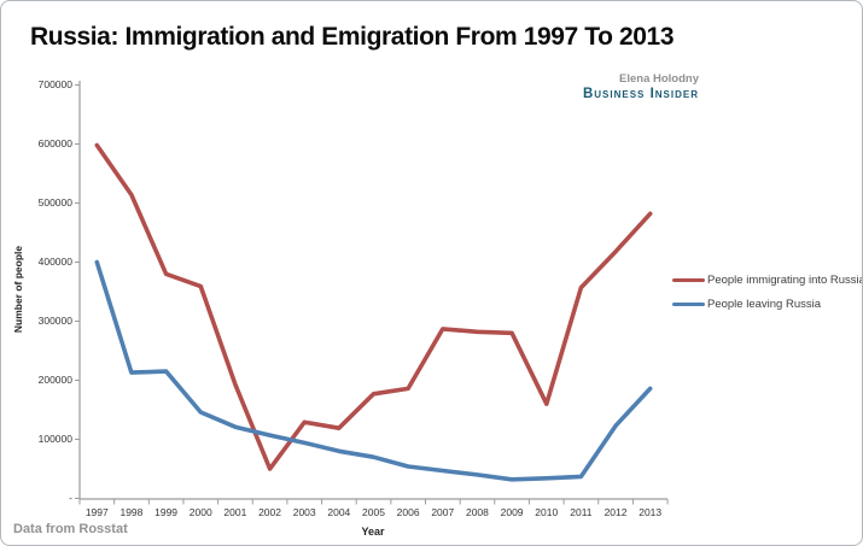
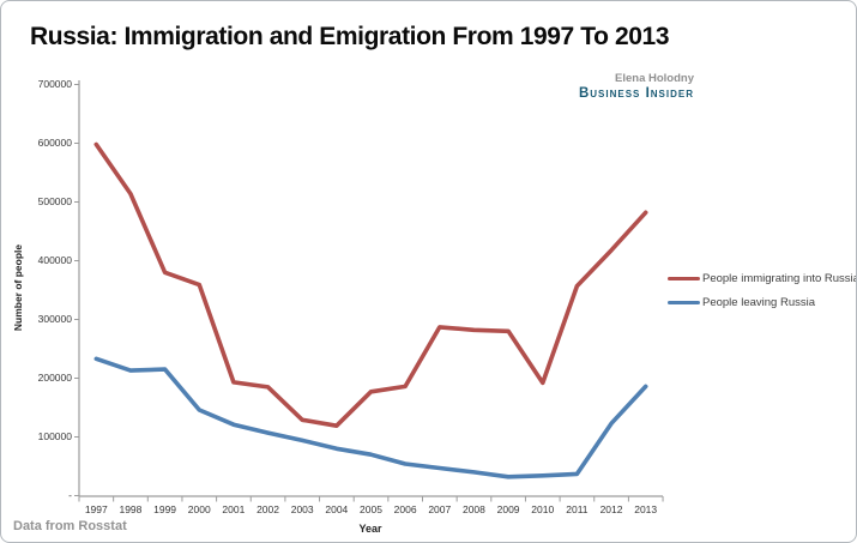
People leaving Russia/1997: 400000 -> 230000
People immigrating into Russia/2002: 50000 -> 180000
People immigrating into Russia/2010: 160000 -> 190000
